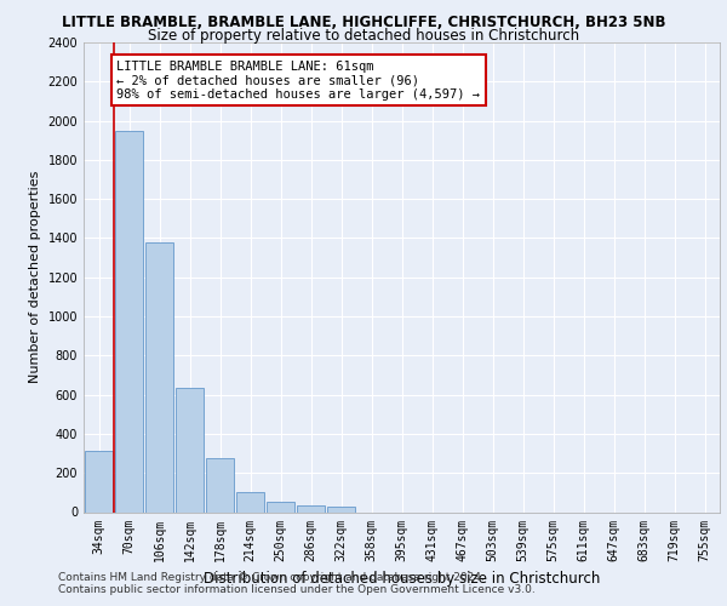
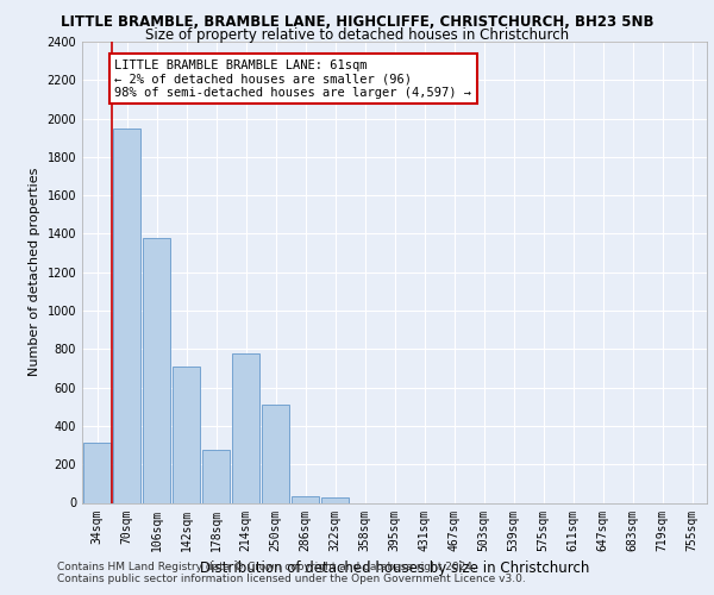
142sqm: 640 -> 710
214sqm: 100 -> 780
250sqm: 50 -> 510
